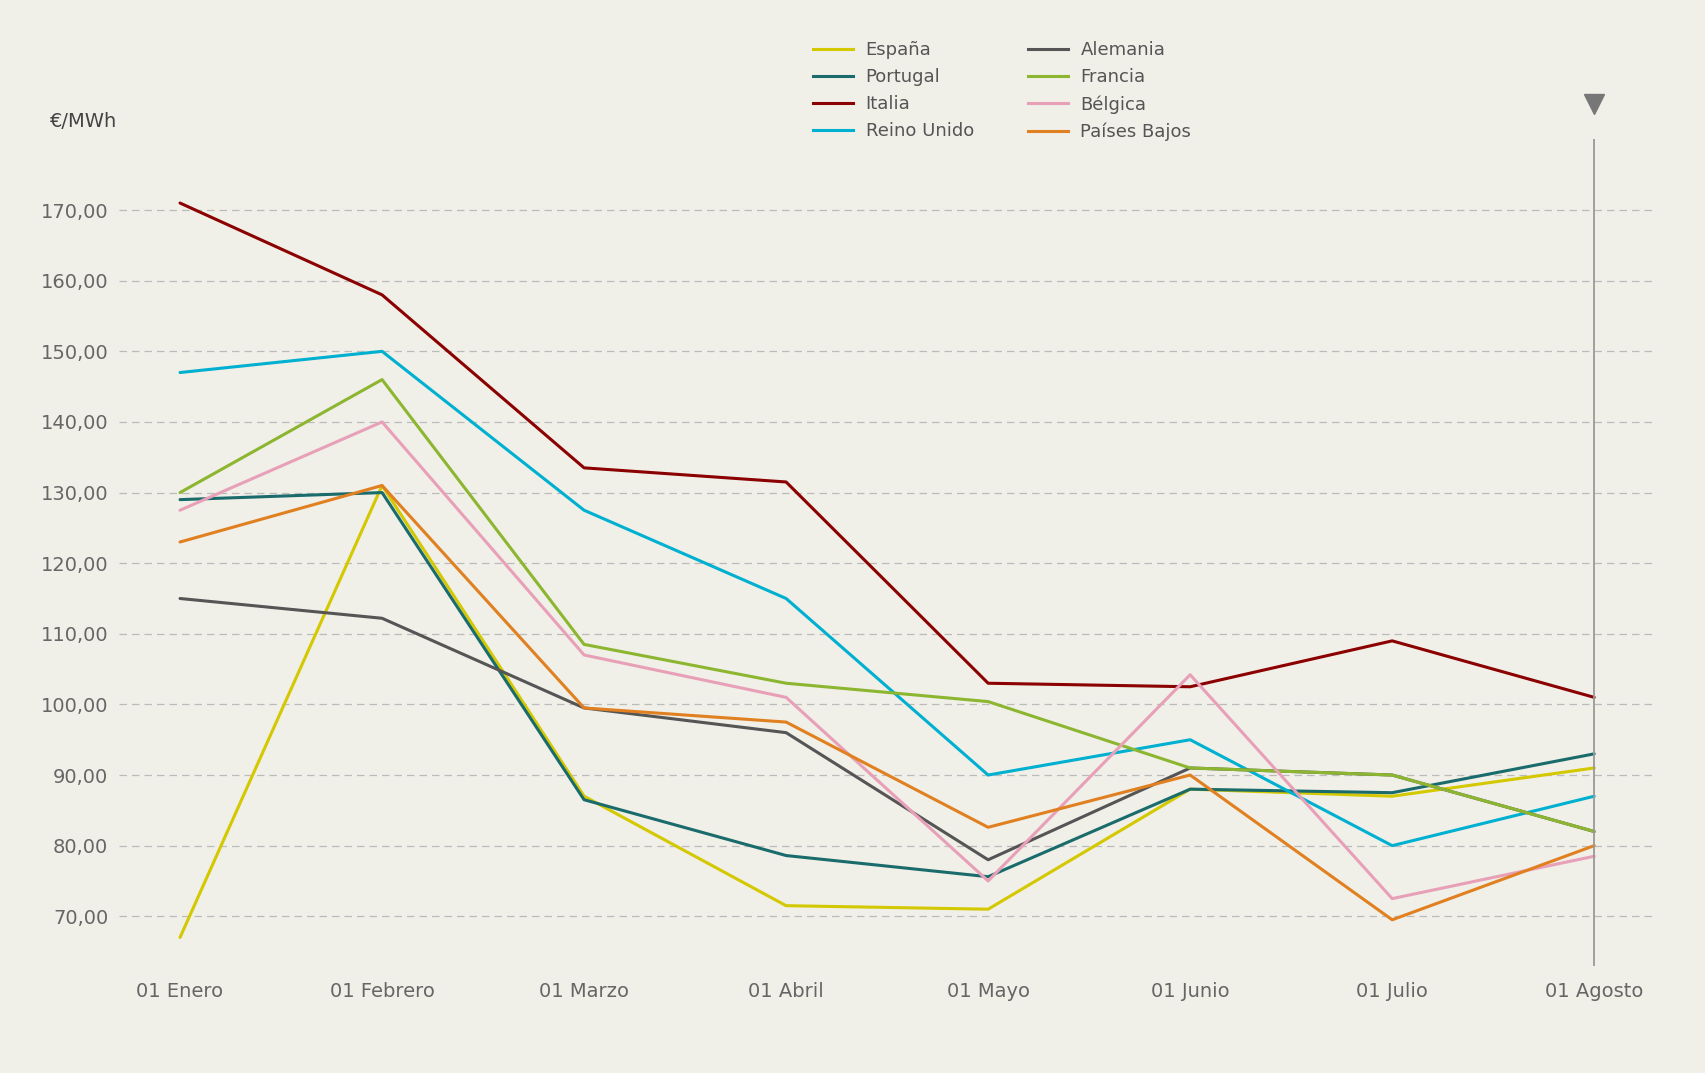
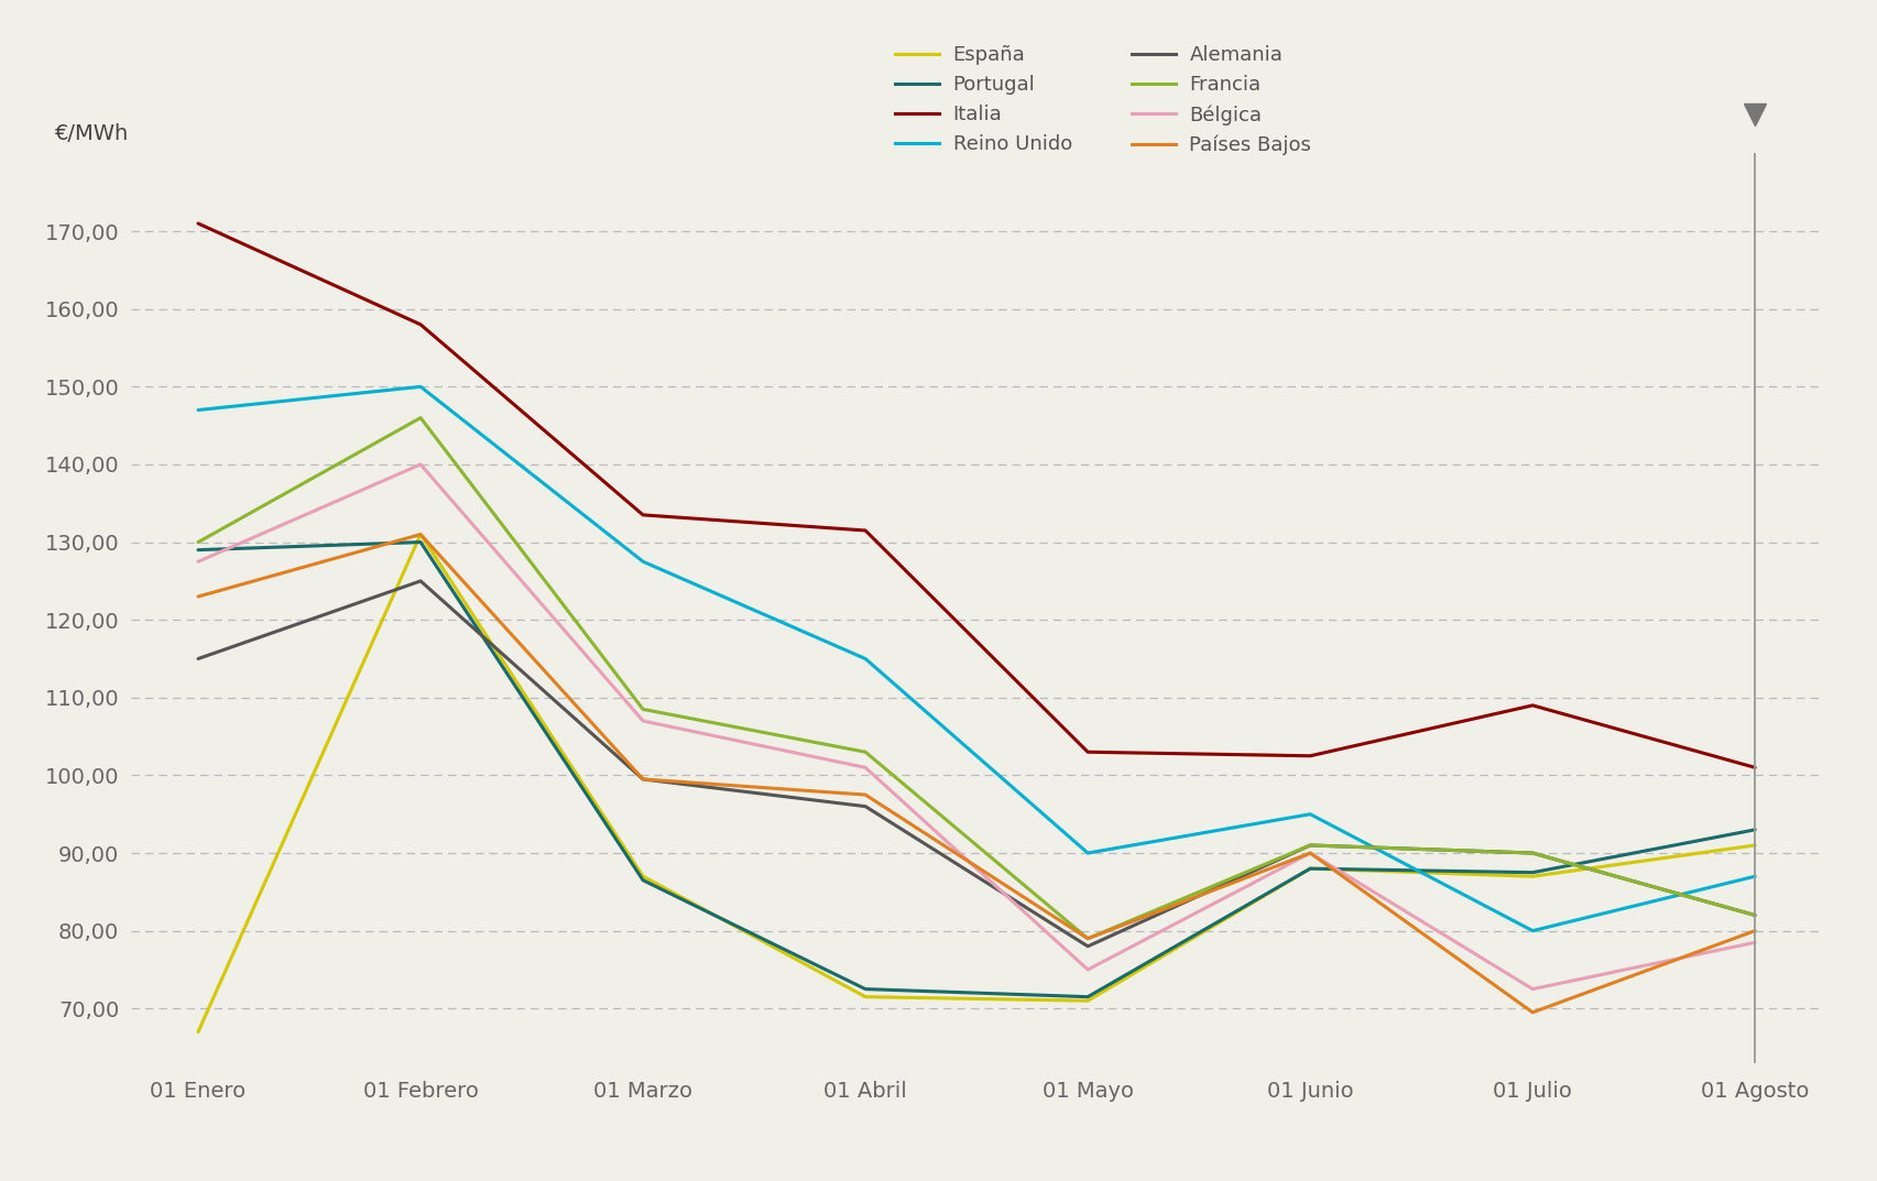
Alemania/01 Febrero: 112,2 -> 125,0
Portugal/01 Abril: 78,6 -> 72,5
Portugal/01 Mayo: 75,6 -> 71,5
Francia/01 Mayo: 100,4 -> 79,0
Países Bajos/01 Mayo: 82,6 -> 79,0
Bélgica/01 Junio: 104,2 -> 90,0
